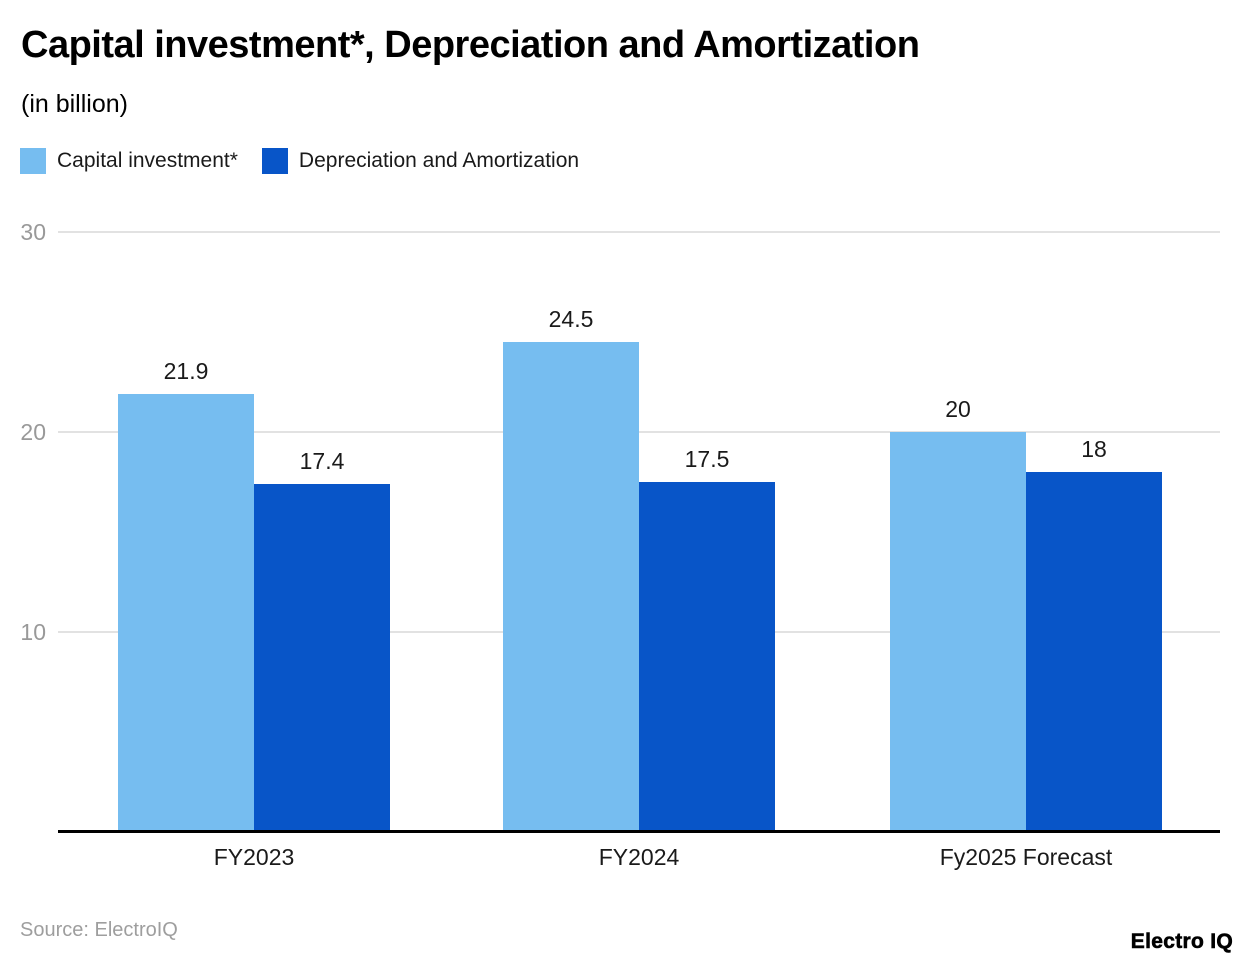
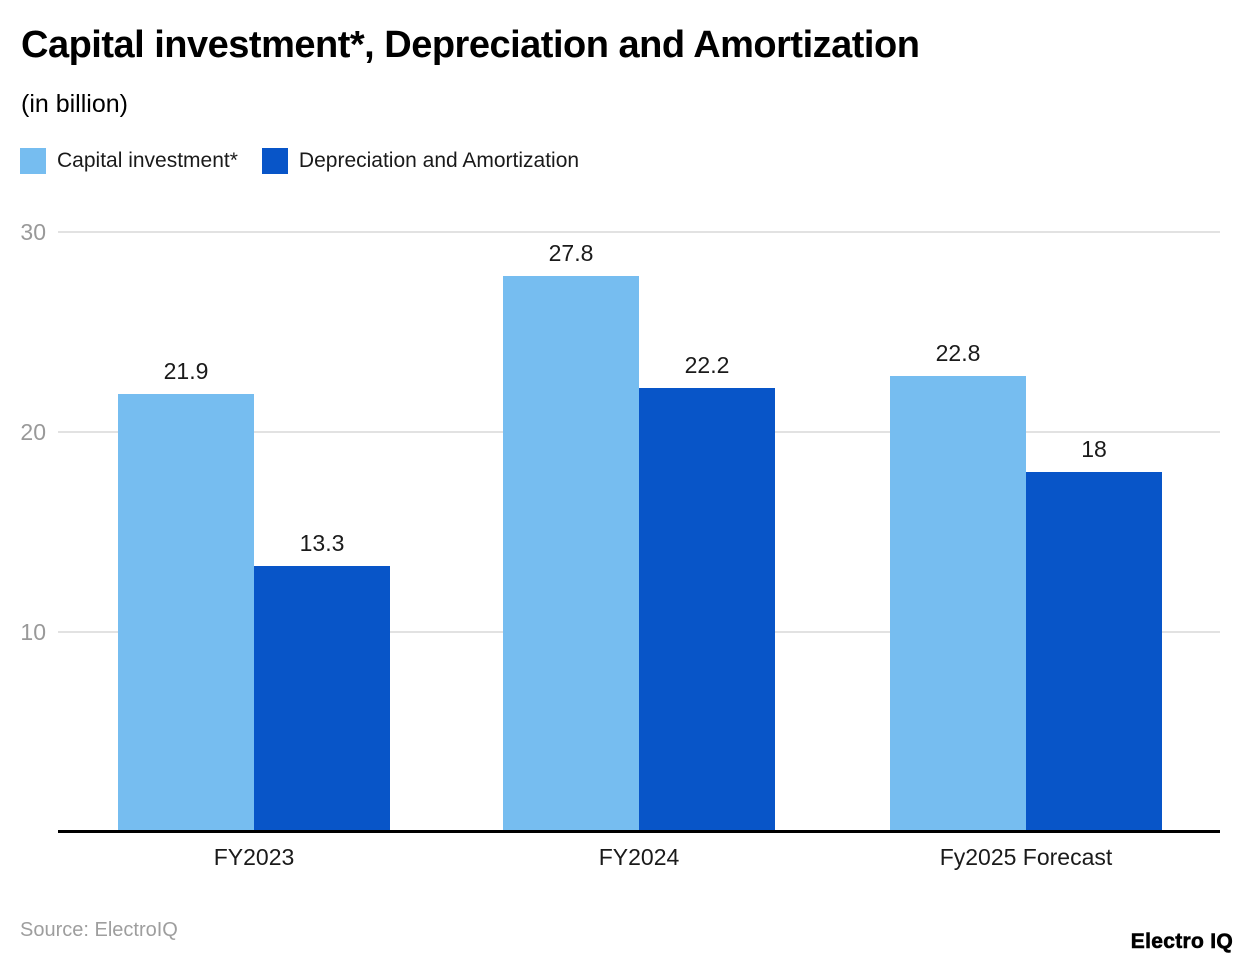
Depreciation and Amortization/FY2023: 17.4 -> 13.3
Capital investment*/FY2024: 24.5 -> 27.8
Depreciation and Amortization/FY2024: 17.5 -> 22.2
Capital investment*/Fy2025 Forecast: 20 -> 22.8
